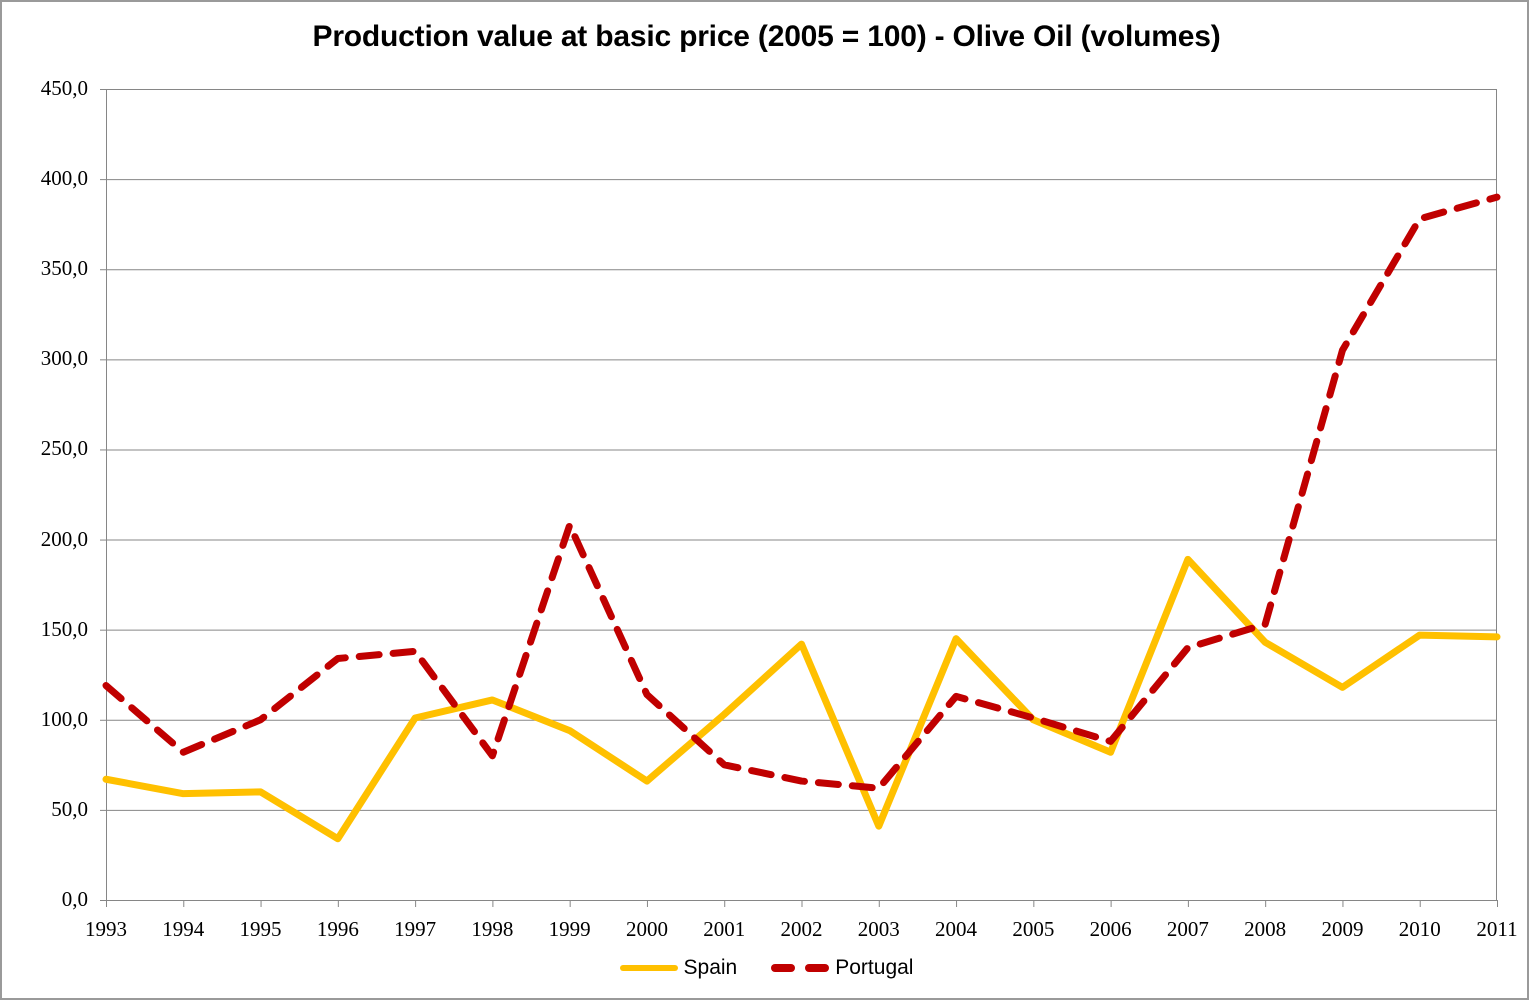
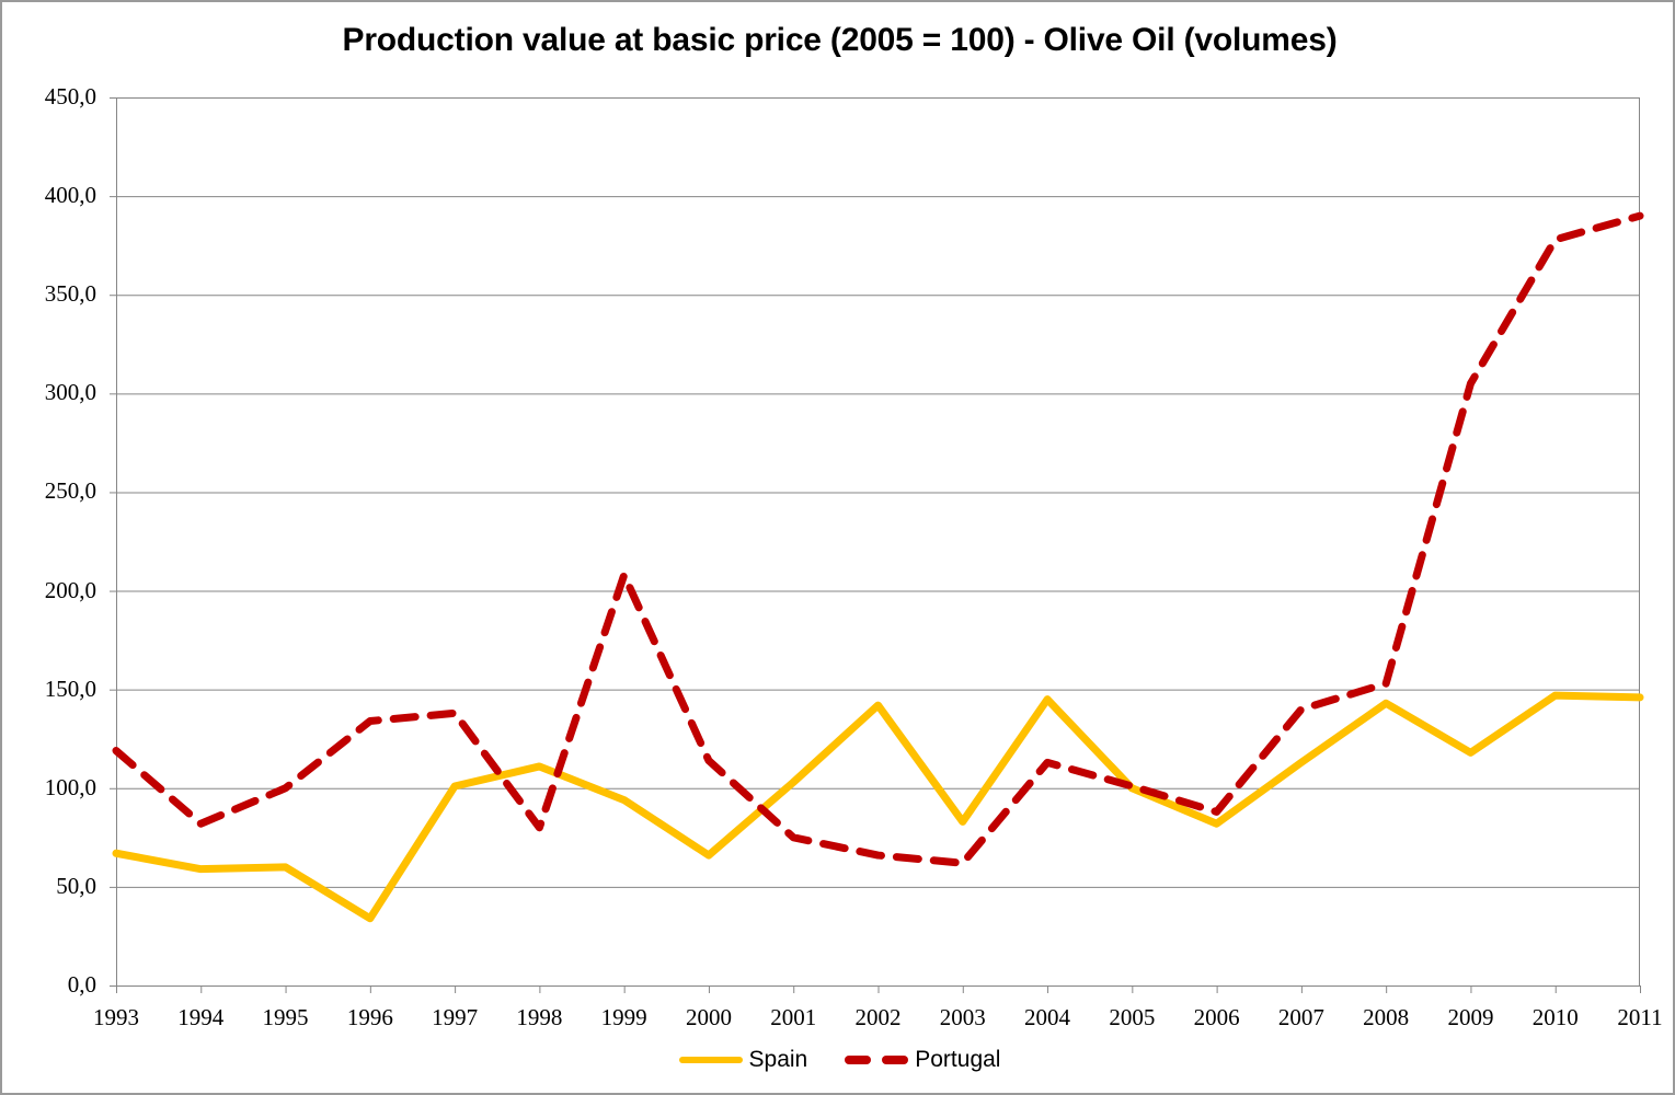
Spain/2003: 41 -> 83
Spain/2007: 189 -> 113
